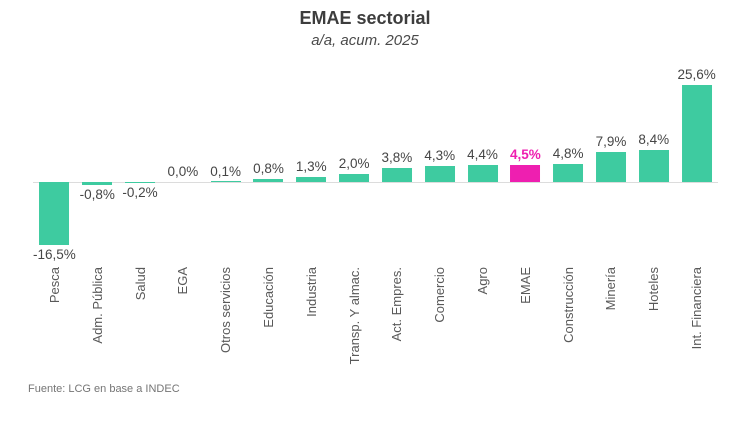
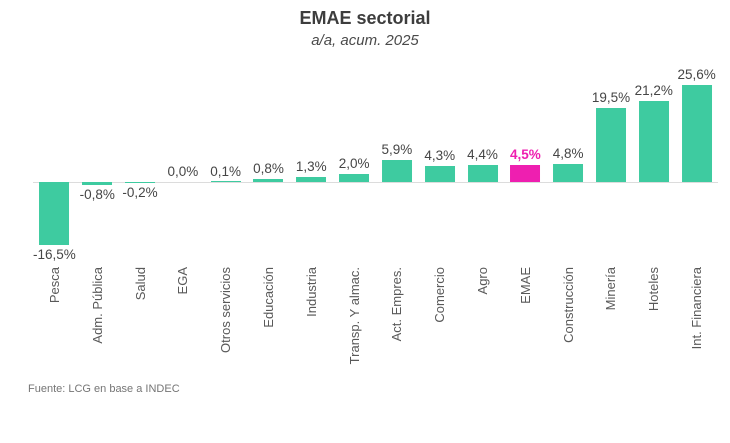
Act. Empres.: 3,8% -> 5,9%
Minería: 7,9% -> 19,5%
Hoteles: 8,4% -> 21,2%
